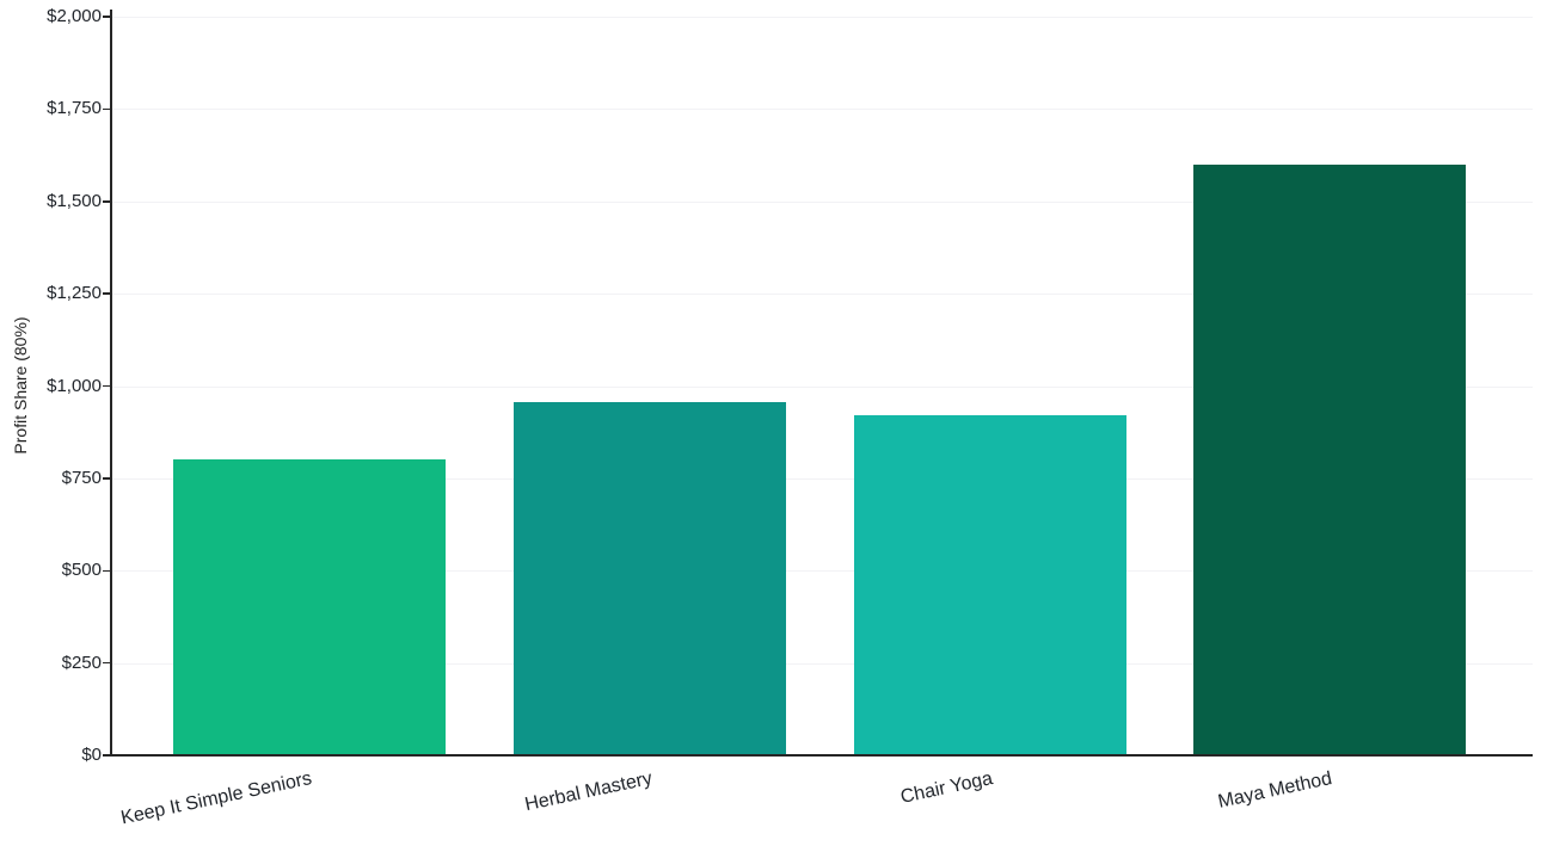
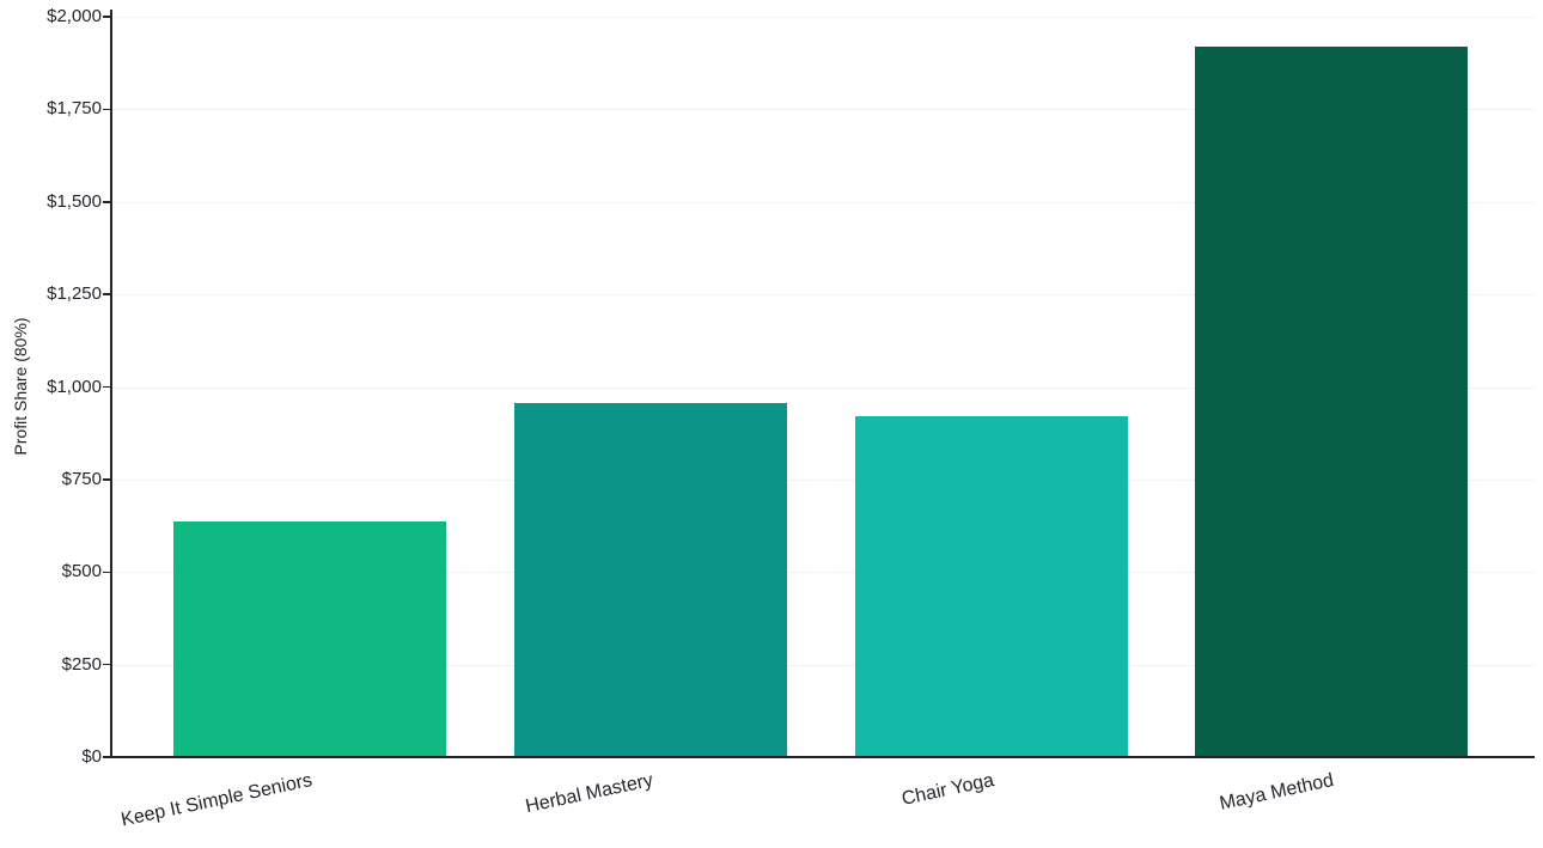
Keep It Simple Seniors: $800 -> $640
Maya Method: $1600 -> $1920
